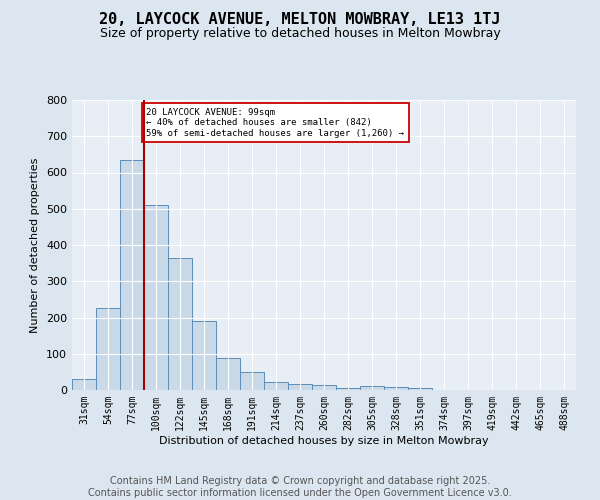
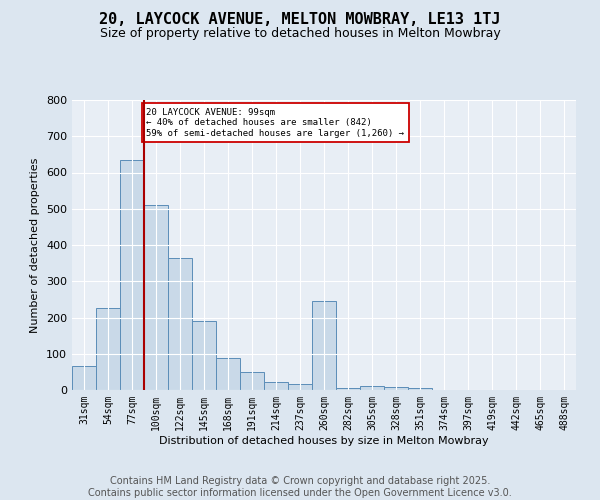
31sqm: 30 -> 65
260sqm: 15 -> 245
